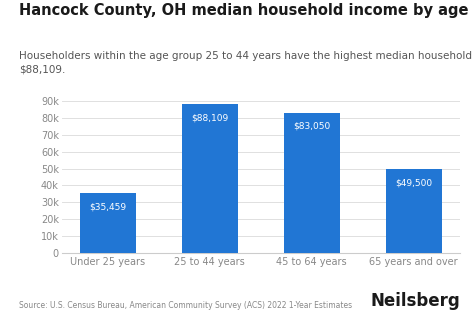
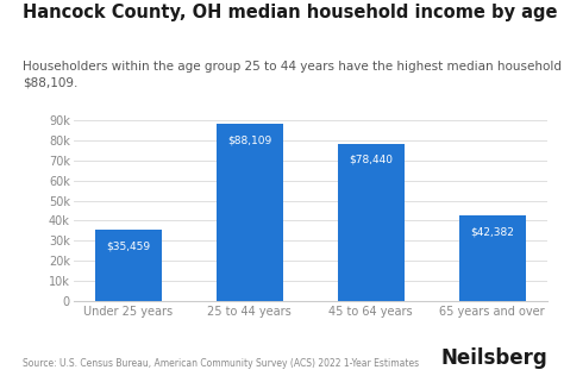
45 to 64 years: $83,050 -> $78,440
65 years and over: $49,500 -> $42,382
